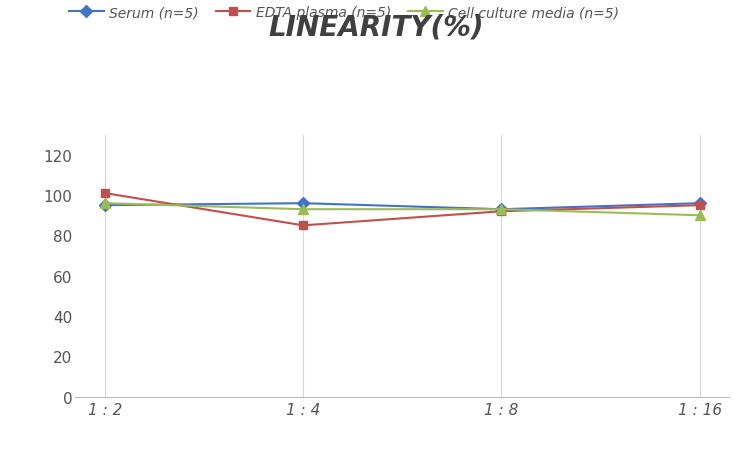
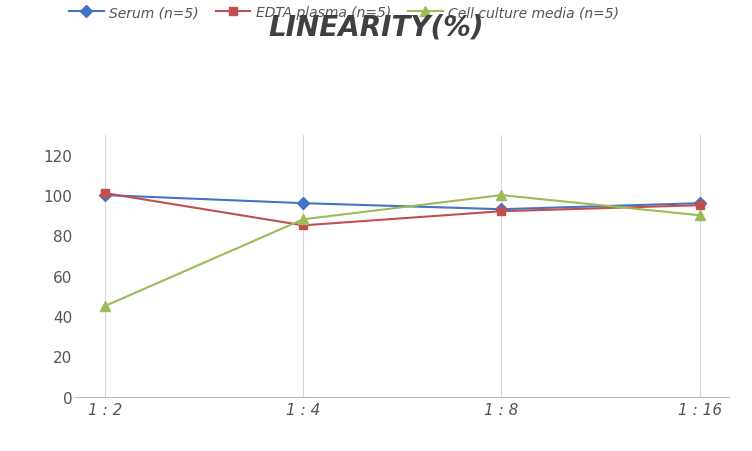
Serum (n=5)/1 : 2: 95 -> 100
Cell culture media (n=5)/1 : 2: 96 -> 45
Cell culture media (n=5)/1 : 4: 93 -> 88
Cell culture media (n=5)/1 : 8: 93 -> 100
